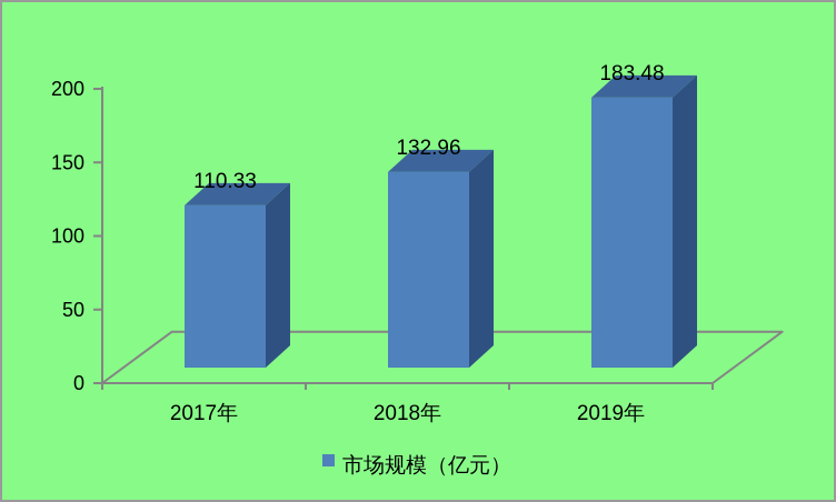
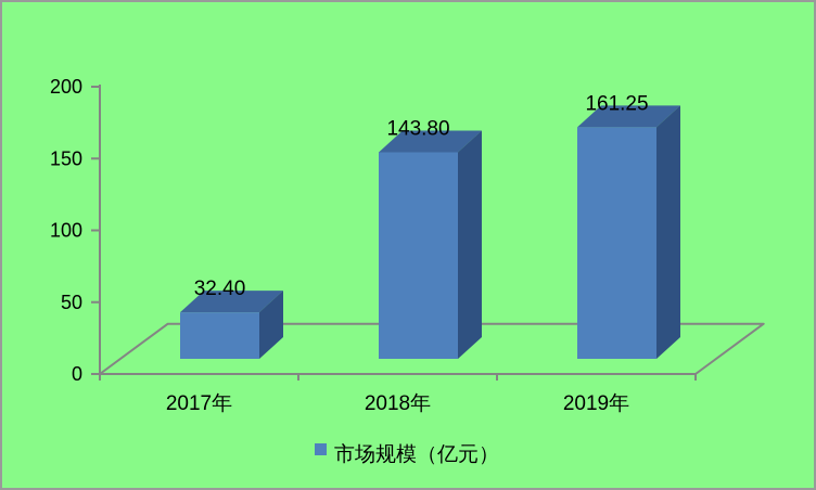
2017年: 110.33 -> 32.40
2018年: 132.96 -> 143.80
2019年: 183.48 -> 161.25
